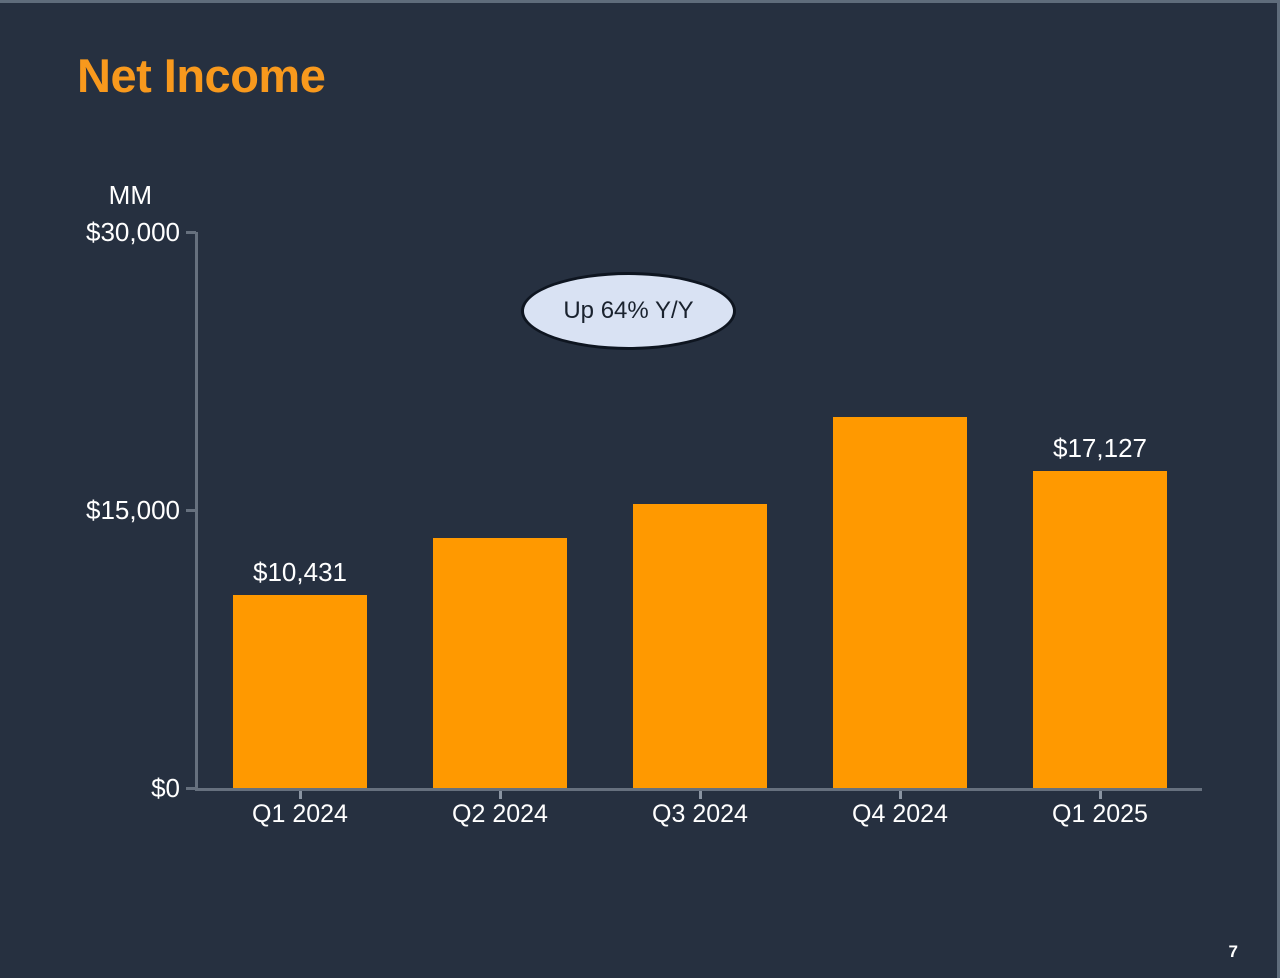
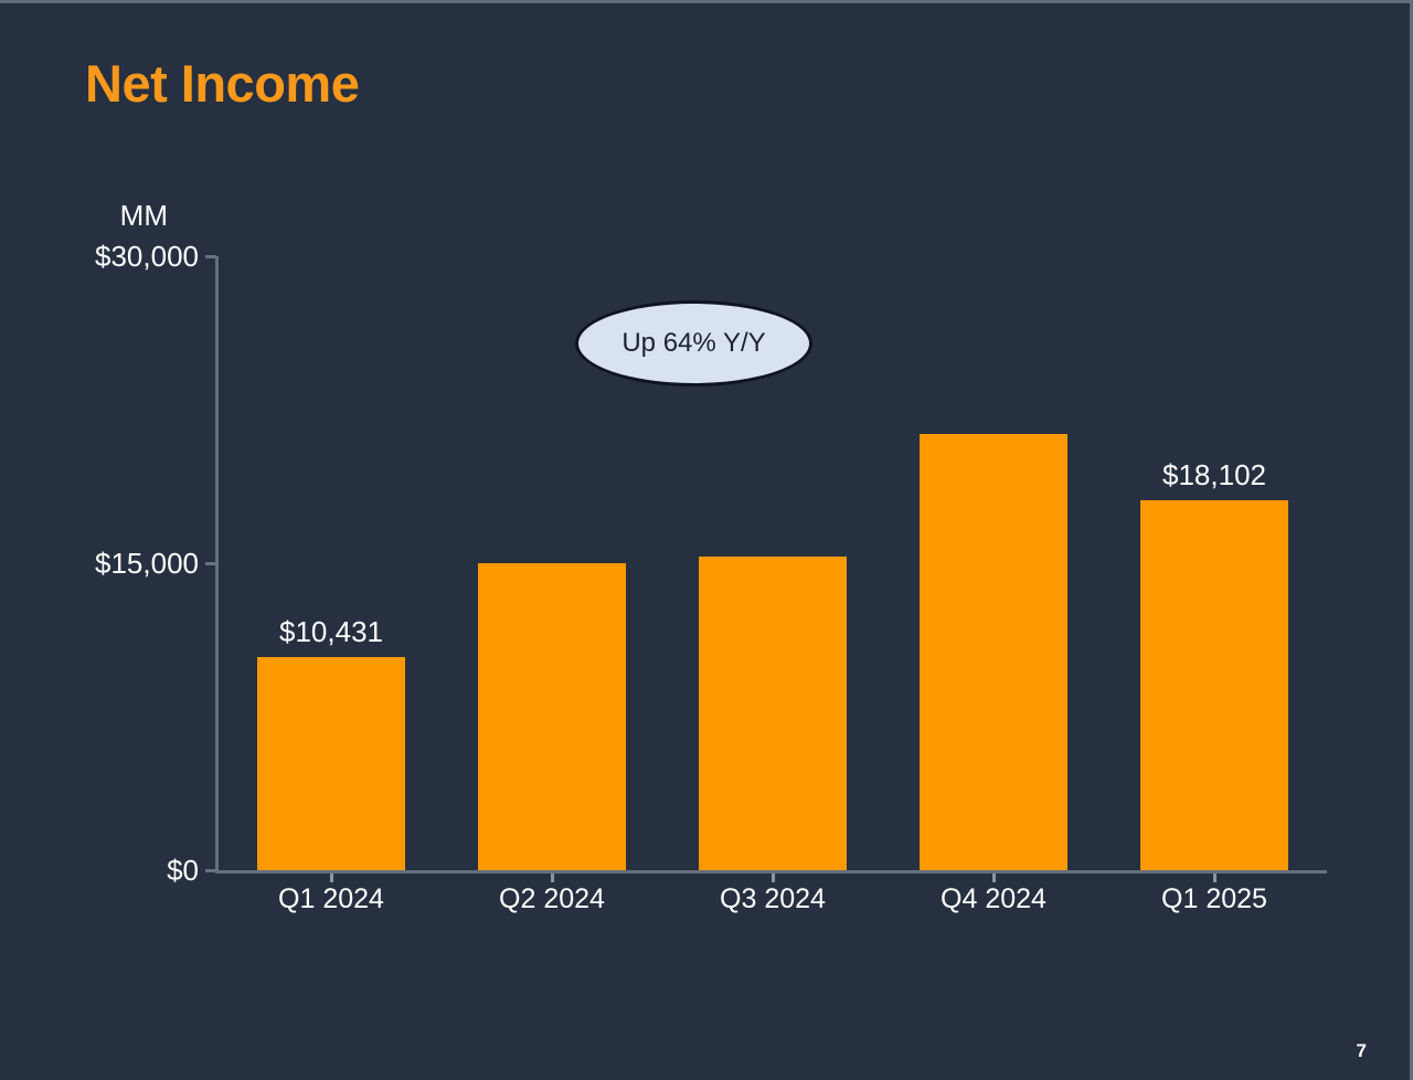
Q2 2024: $13500 -> $15000
Q4 2024: $20000 -> $21300
Q1 2025: $17,127 -> $18,102
